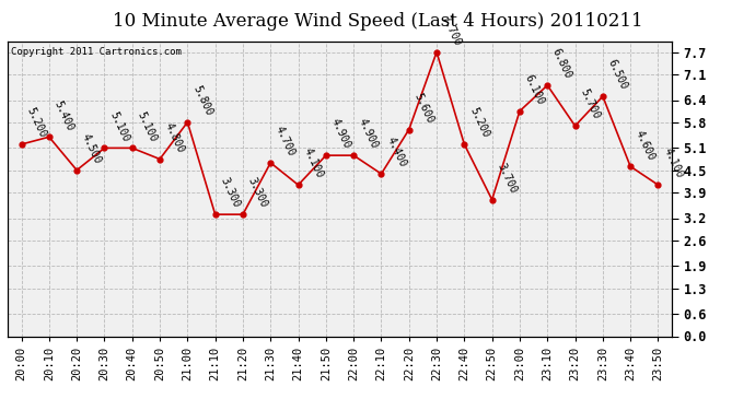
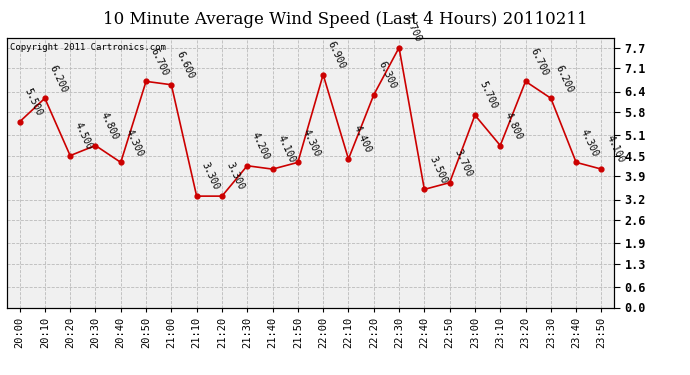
20:00: 5.200 -> 5.500
20:10: 5.400 -> 6.200
20:30: 5.100 -> 4.800
20:40: 5.100 -> 4.300
20:50: 4.800 -> 6.700
21:00: 5.800 -> 6.600
21:30: 4.700 -> 4.200
21:50: 4.900 -> 4.300
22:00: 4.900 -> 6.900
22:20: 5.600 -> 6.300
22:40: 5.200 -> 3.500
23:00: 6.100 -> 5.700
23:10: 6.800 -> 4.800
23:20: 5.700 -> 6.700
23:30: 6.500 -> 6.200
23:40: 4.600 -> 4.300
